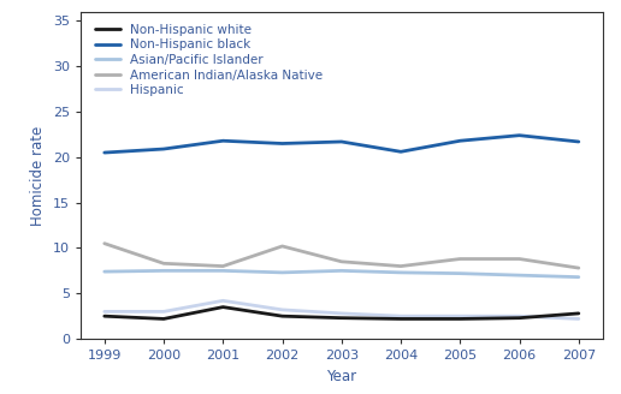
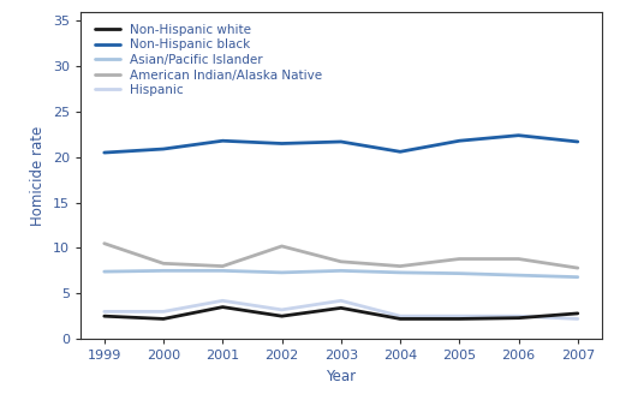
Non-Hispanic white/2003: 2.3 -> 3.4
Hispanic/2003: 2.8 -> 4.2
